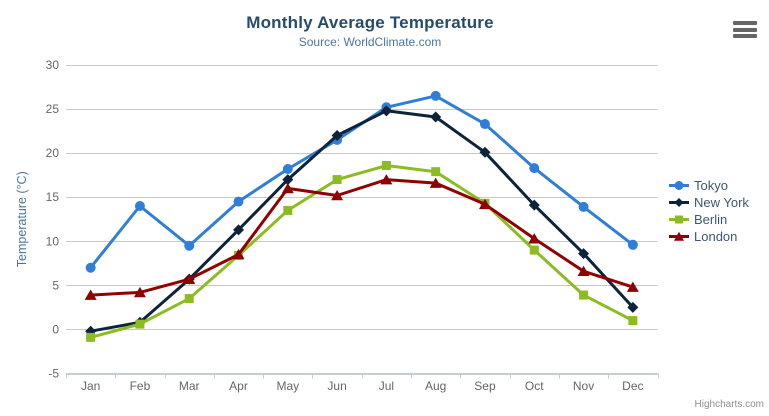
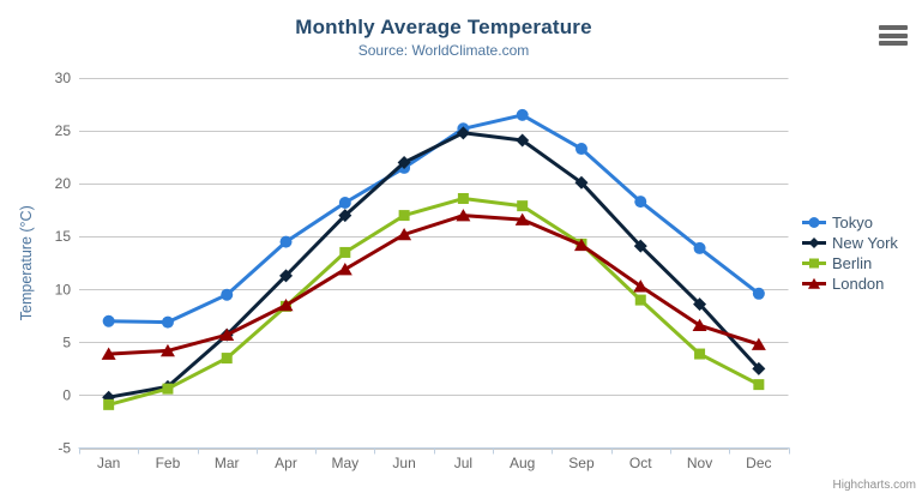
Tokyo/Feb: 14 -> 7
London/May: 16 -> 12
